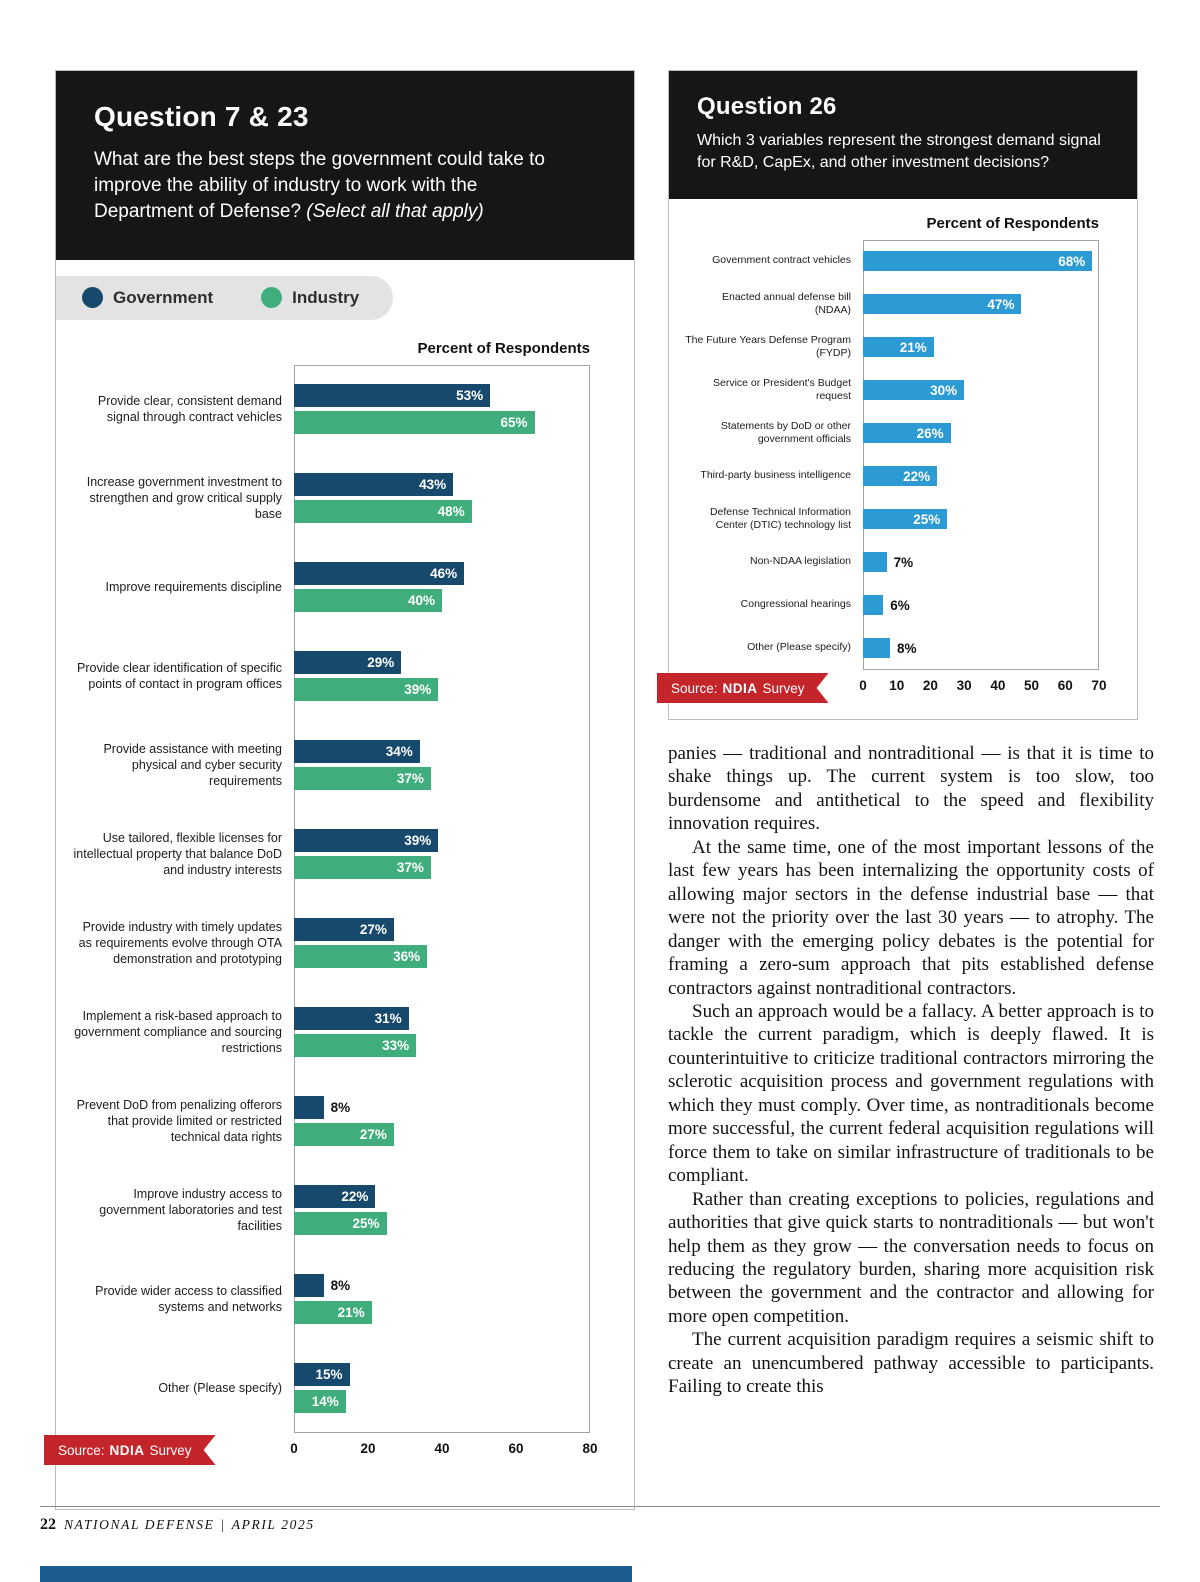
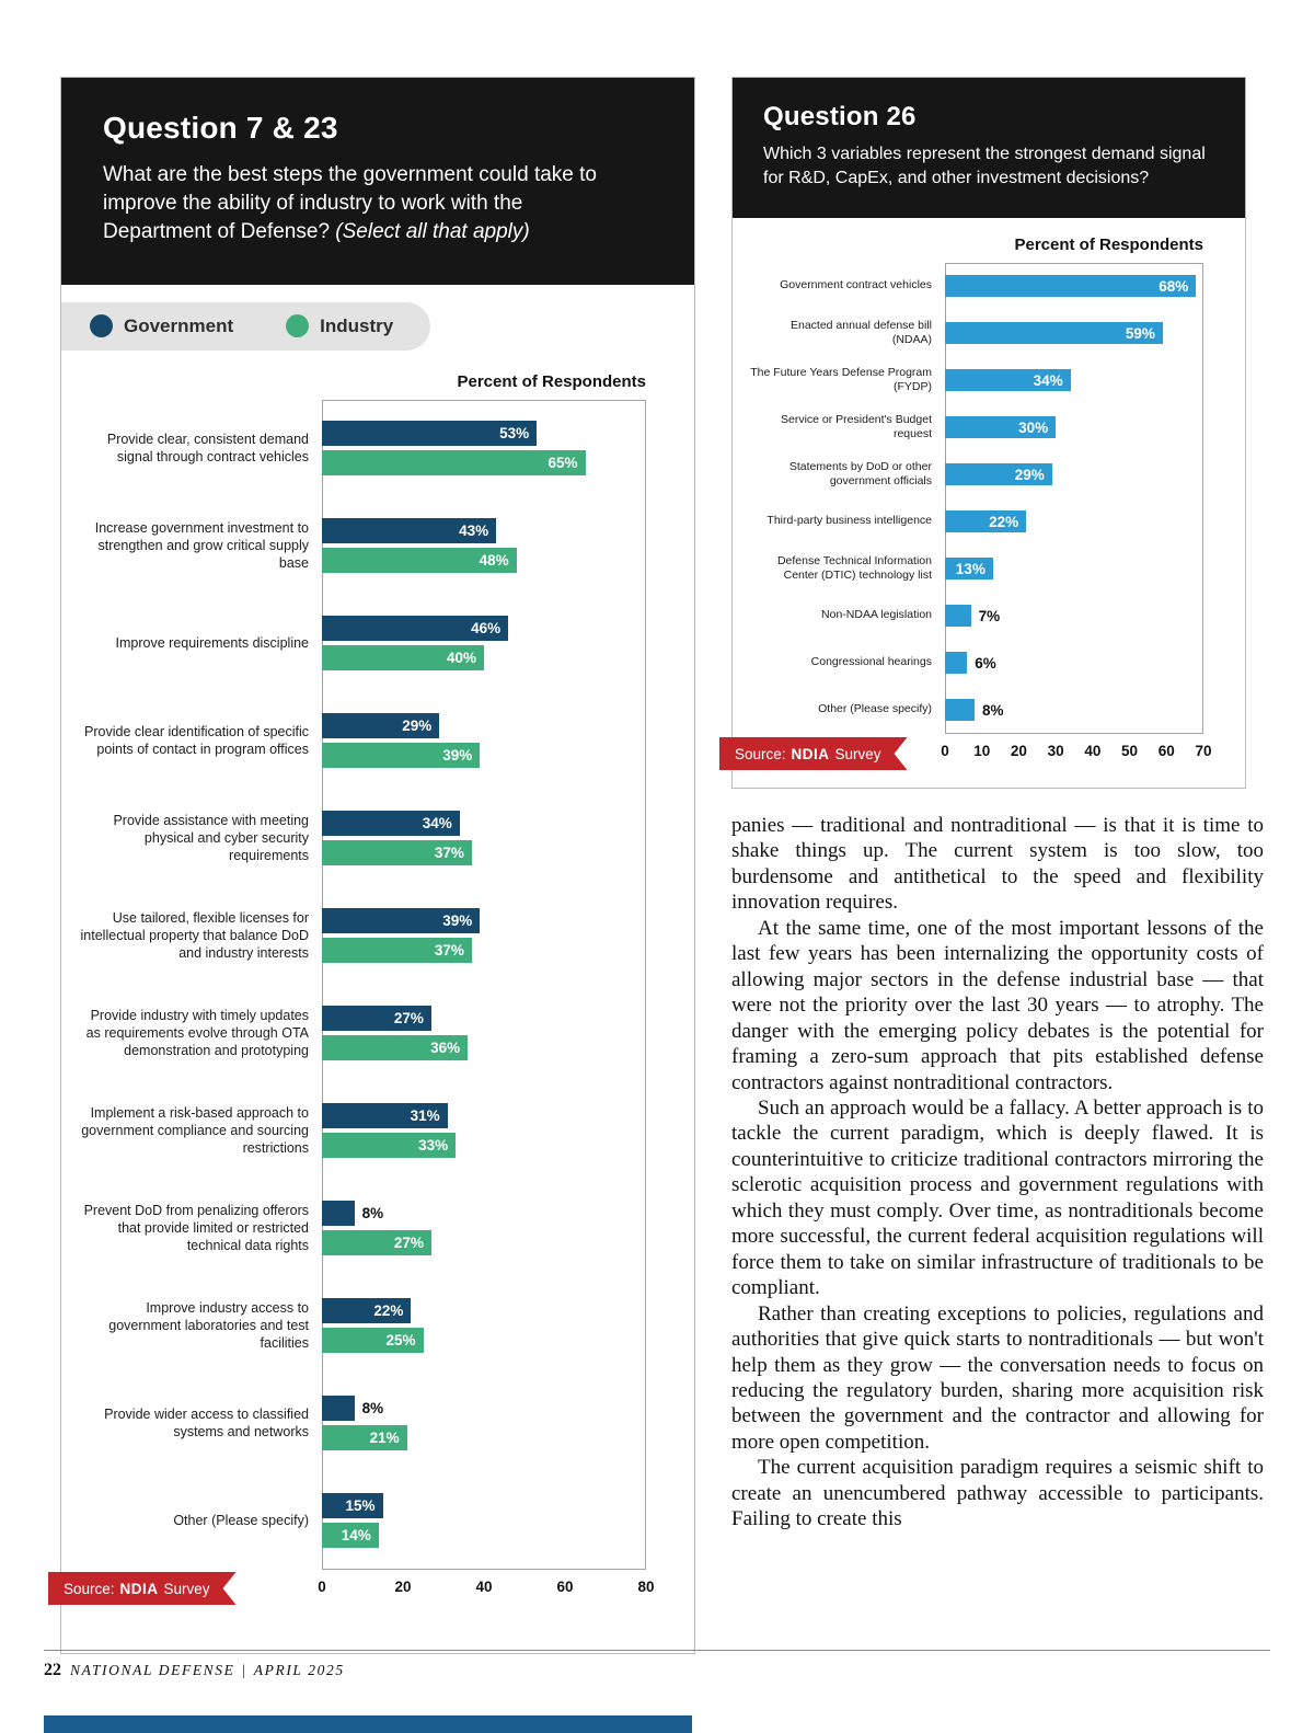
Question 26/Enacted annual defense bill (NDAA): 47% -> 59%
Question 26/The Future Years Defense Program (FYDP): 21% -> 34%
Question 26/Statements by DoD or other government officials: 26% -> 29%
Question 26/Defense Technical Information Center (DTIC) technology list: 25% -> 13%
